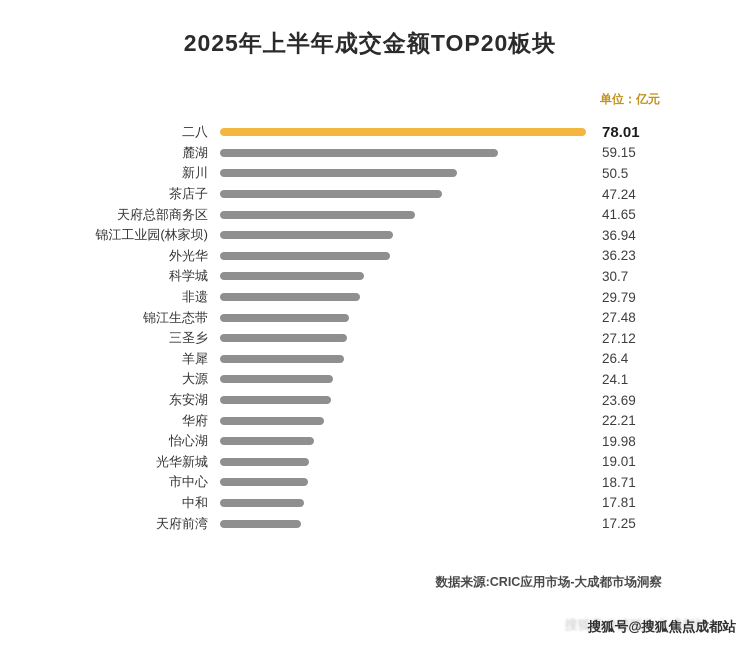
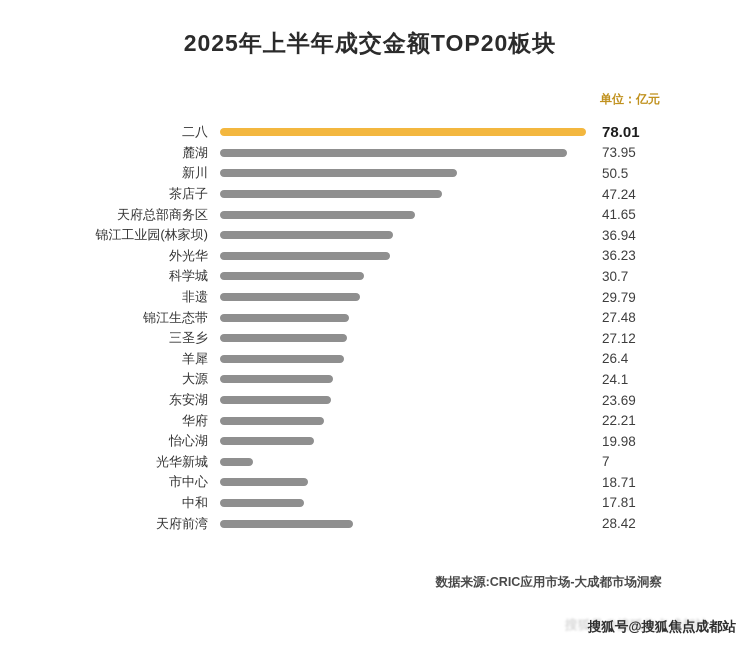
麓湖: 59.15 -> 73.95
光华新城: 19.01 -> 7
天府前湾: 17.25 -> 28.42
